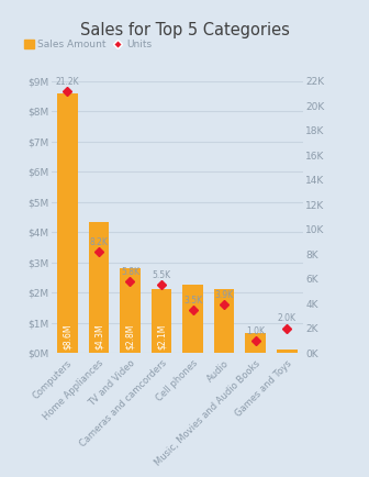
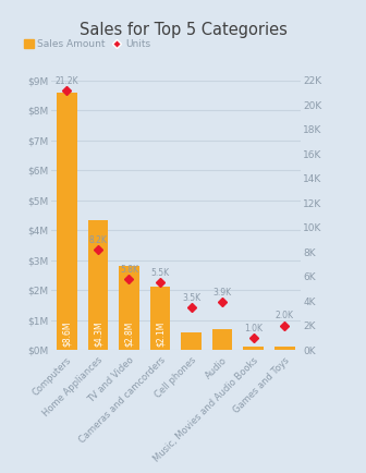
Cell phones: $2.25M -> $0.58M
Audio: $2.10M -> $0.68M
Music, Movies and Audio Books: $0.65M -> $0.12M
